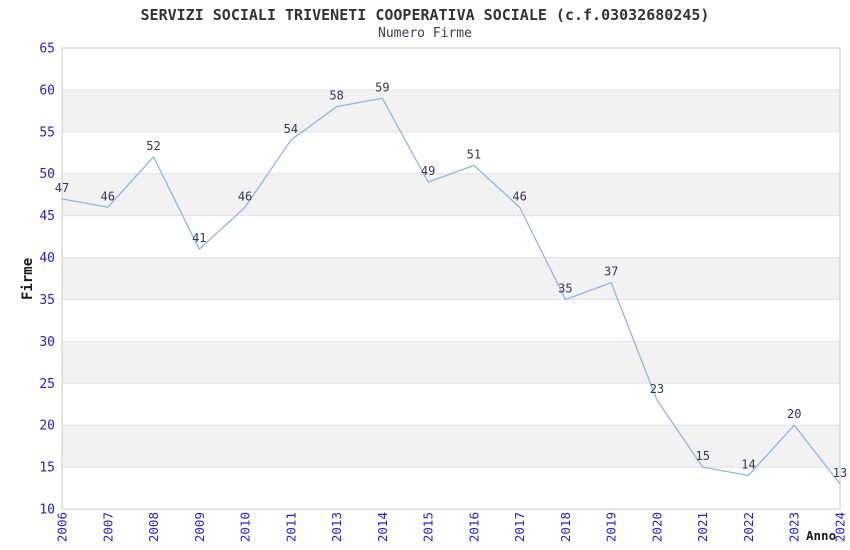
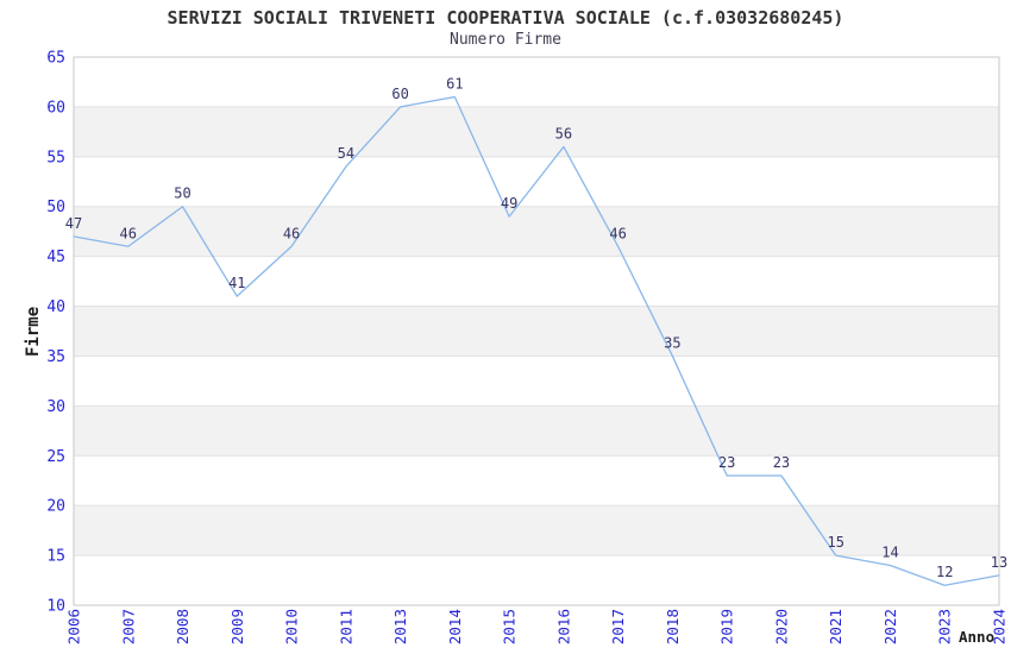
2008: 52 -> 50
2013: 58 -> 60
2014: 59 -> 61
2016: 51 -> 56
2019: 37 -> 23
2023: 20 -> 12
